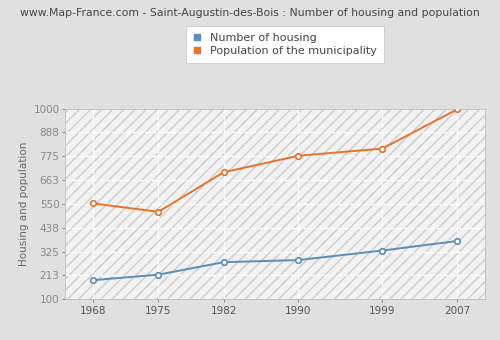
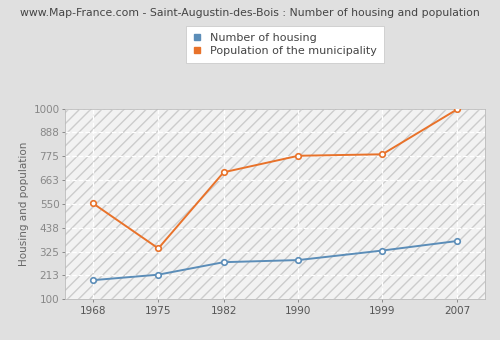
Population of the municipality/1975: 513 -> 340
Population of the municipality/1999: 812 -> 785
